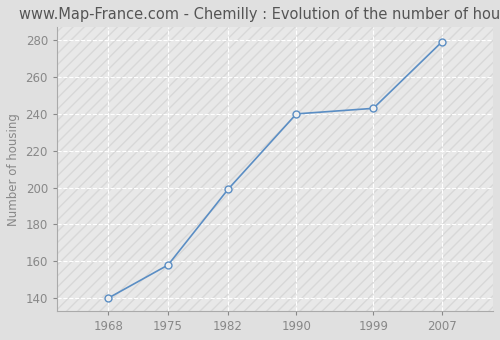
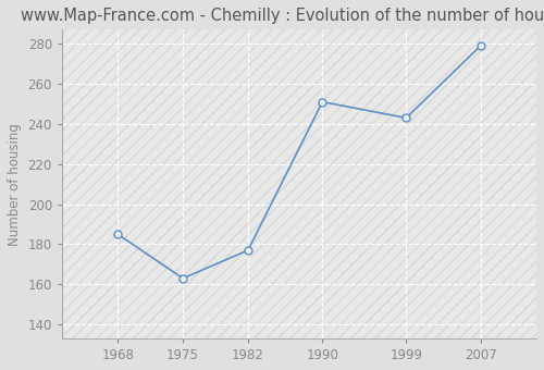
1968: 140 -> 185
1975: 158 -> 163
1982: 199 -> 177
1990: 240 -> 251
